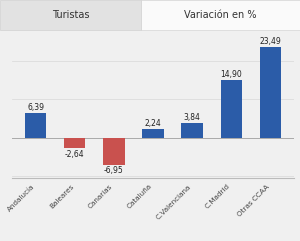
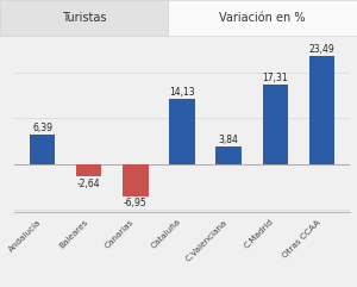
Cataluña: 2,24 -> 14,13
C.Madrid: 14,90 -> 17,31
